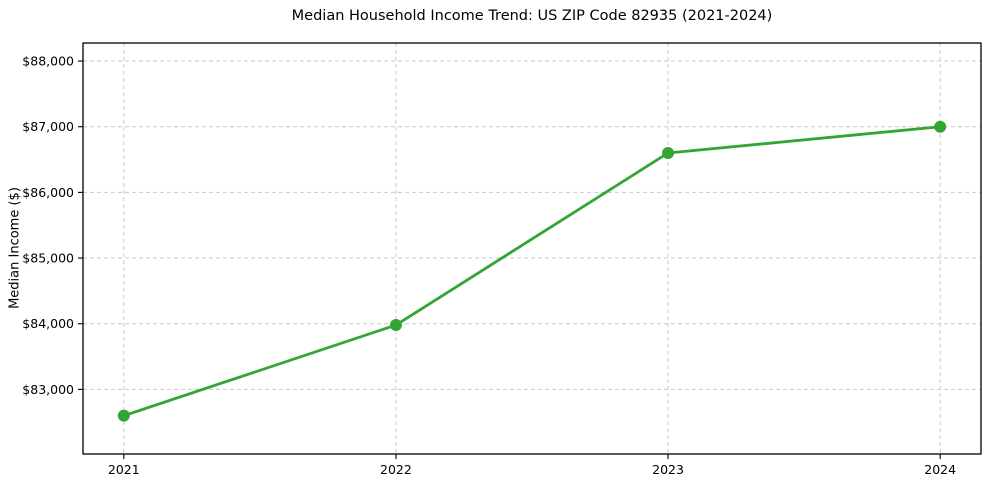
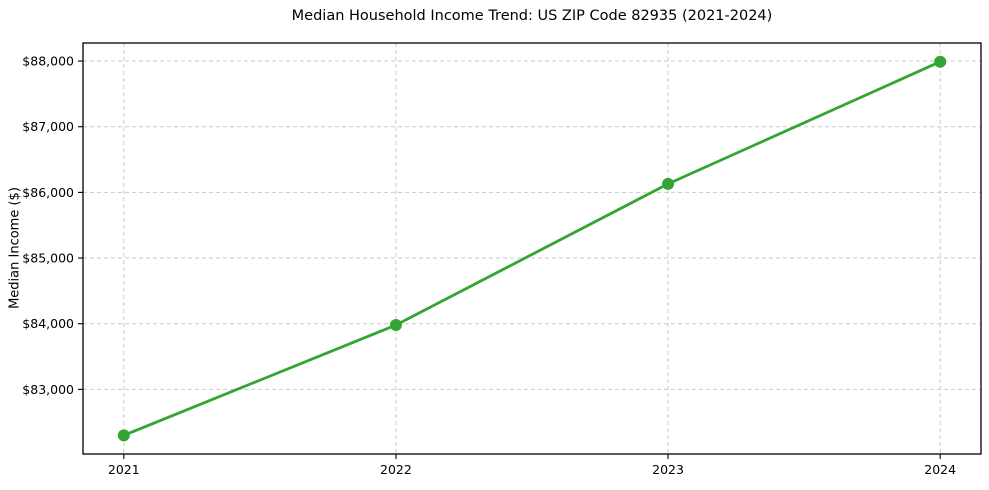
2021: $82600 -> $82300
2023: $86600 -> $86100
2024: $87000 -> $88000
